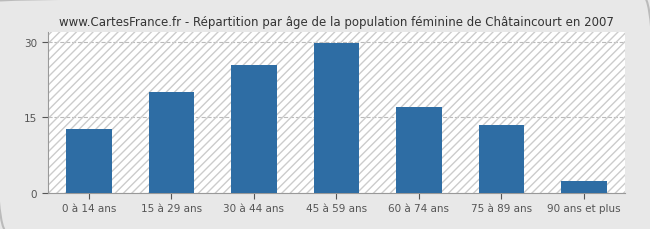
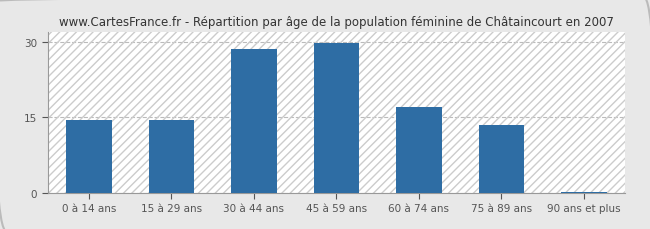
0 à 14 ans: 12.6 -> 14.5
15 à 29 ans: 20.0 -> 14.5
30 à 44 ans: 25.4 -> 28.5
90 ans et plus: 2.4 -> 0.2
